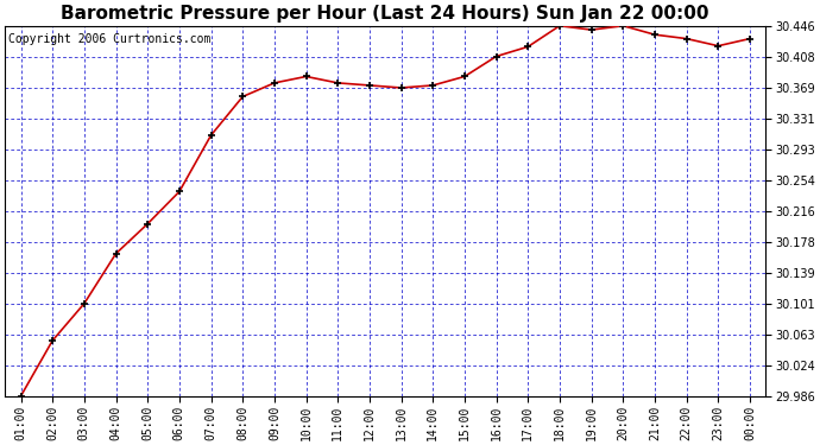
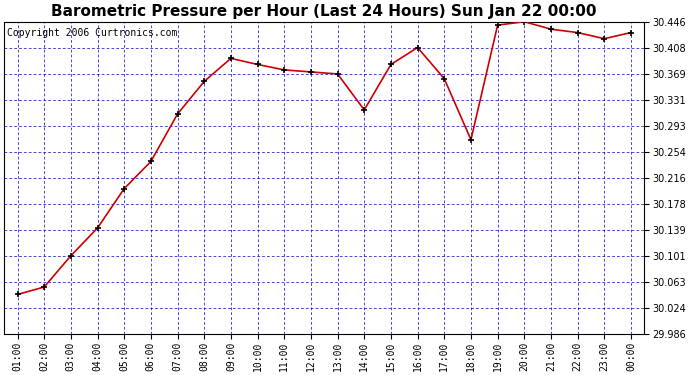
01:00: 29.986 -> 30.044
04:00: 30.163 -> 30.142
09:00: 30.375 -> 30.392
14:00: 30.372 -> 30.316
17:00: 30.420 -> 30.362
18:00: 30.446 -> 30.272
